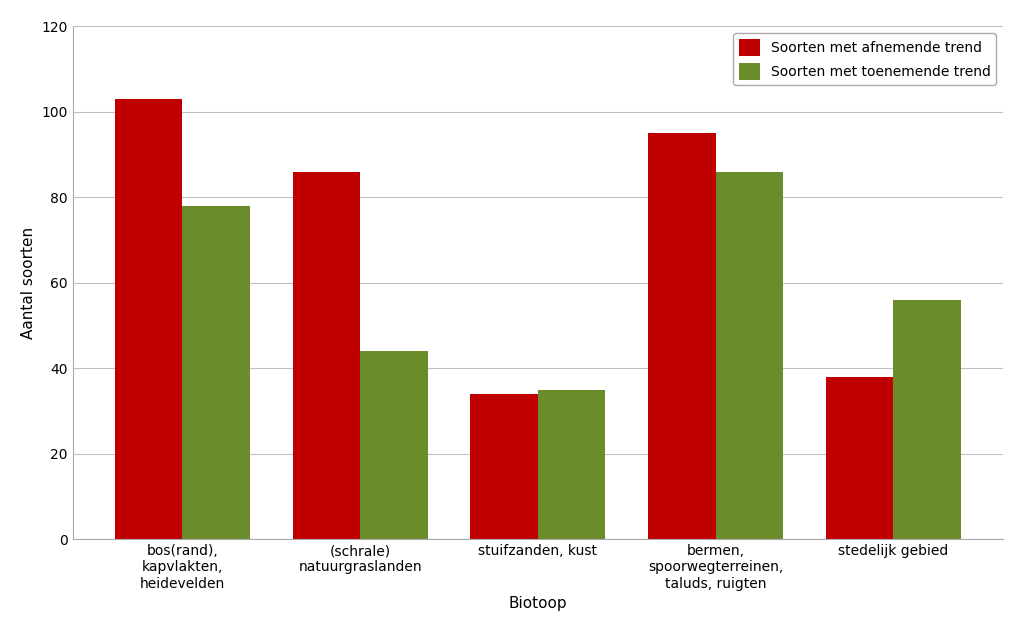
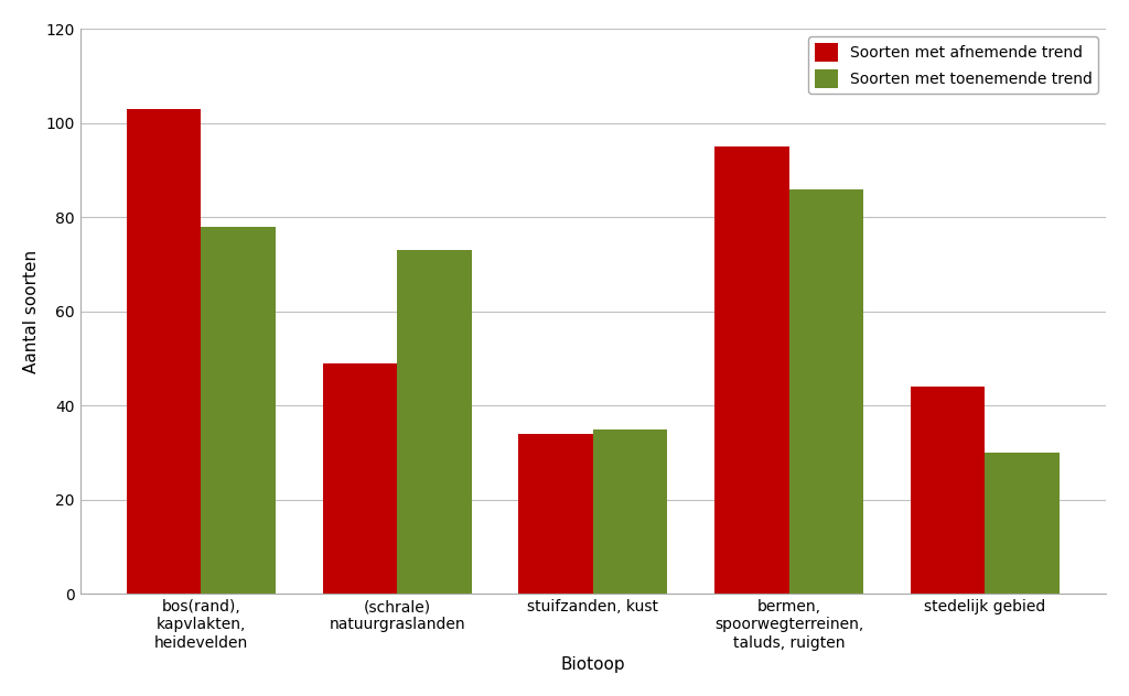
Soorten met afnemende trend/(schrale) natuurgraslanden: 86 -> 49
Soorten met toenemende trend/(schrale) natuurgraslanden: 44 -> 73
Soorten met afnemende trend/stedelijk gebied: 38 -> 44
Soorten met toenemende trend/stedelijk gebied: 56 -> 30
